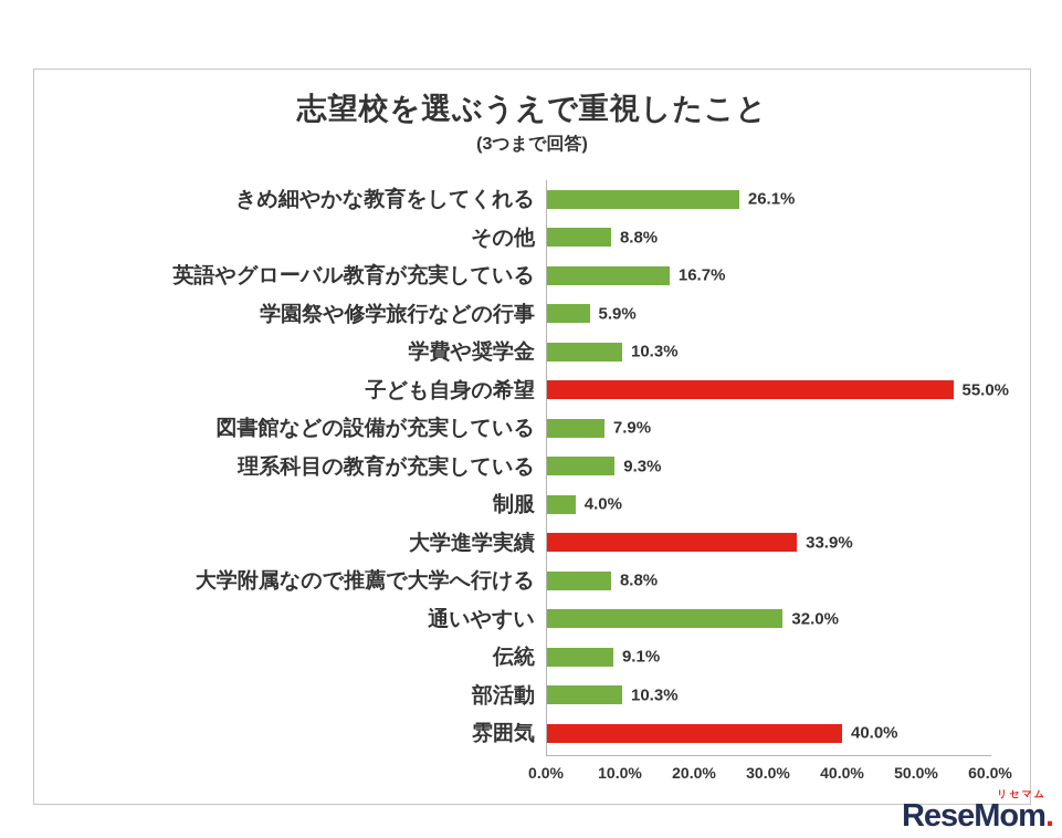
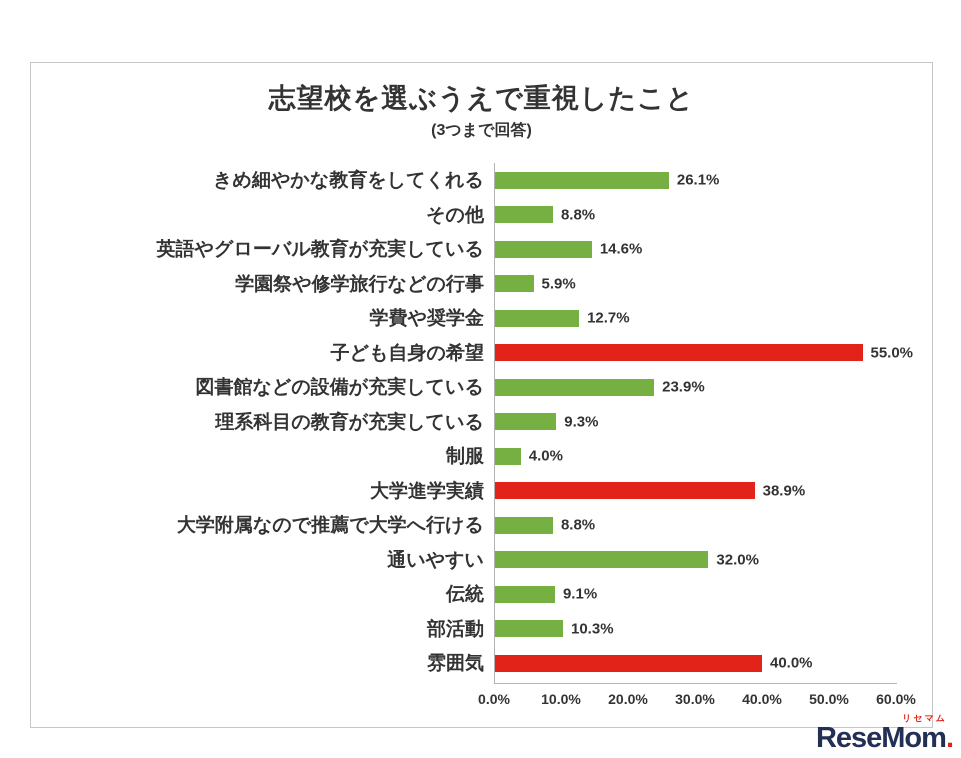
英語やグローバル教育が充実している: 16.7% -> 14.6%
学費や奨学金: 10.3% -> 12.7%
図書館などの設備が充実している: 7.9% -> 23.9%
大学進学実績: 33.9% -> 38.9%
